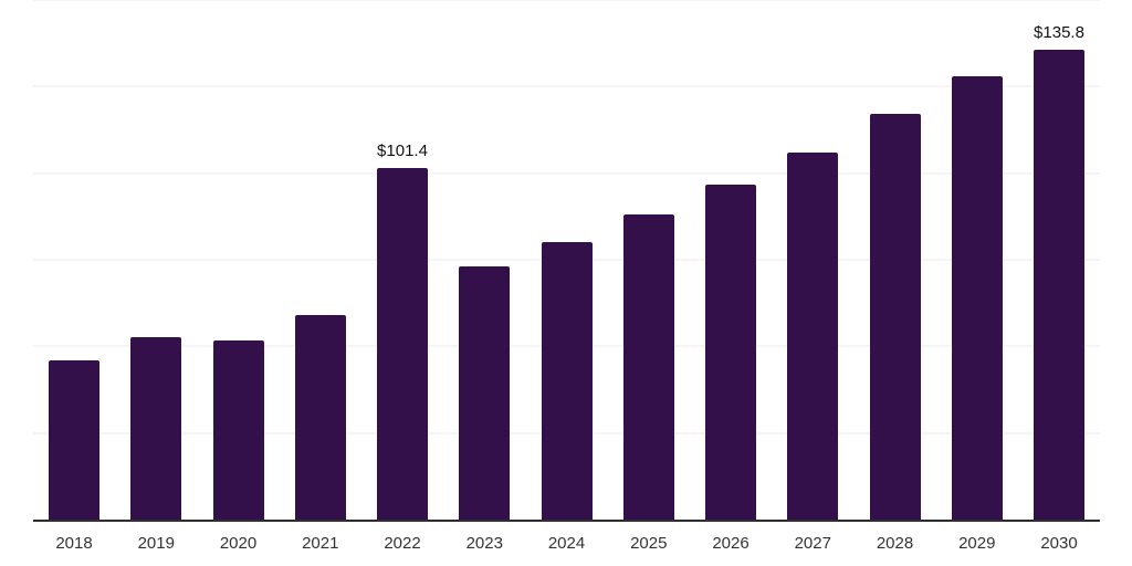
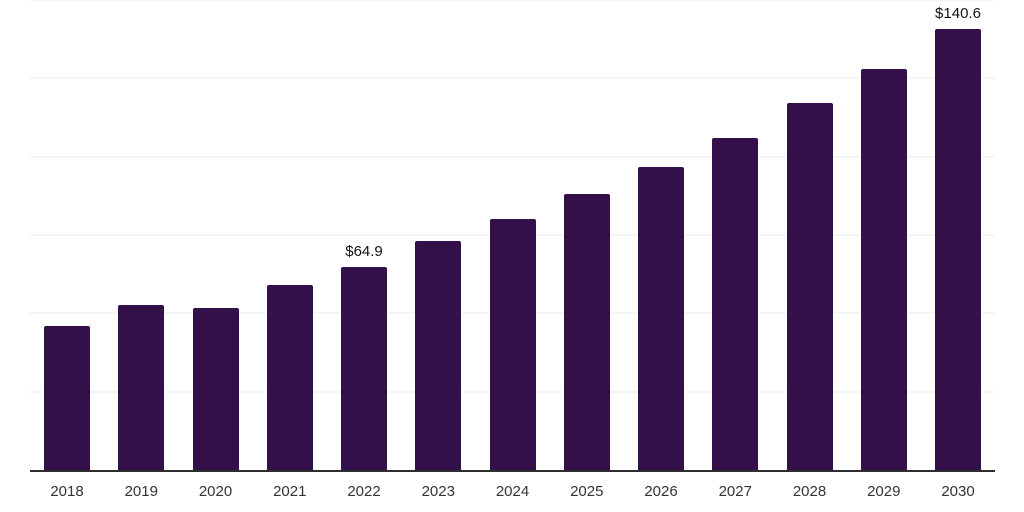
2022: $101.4 -> $64.9
2030: $135.8 -> $140.6
